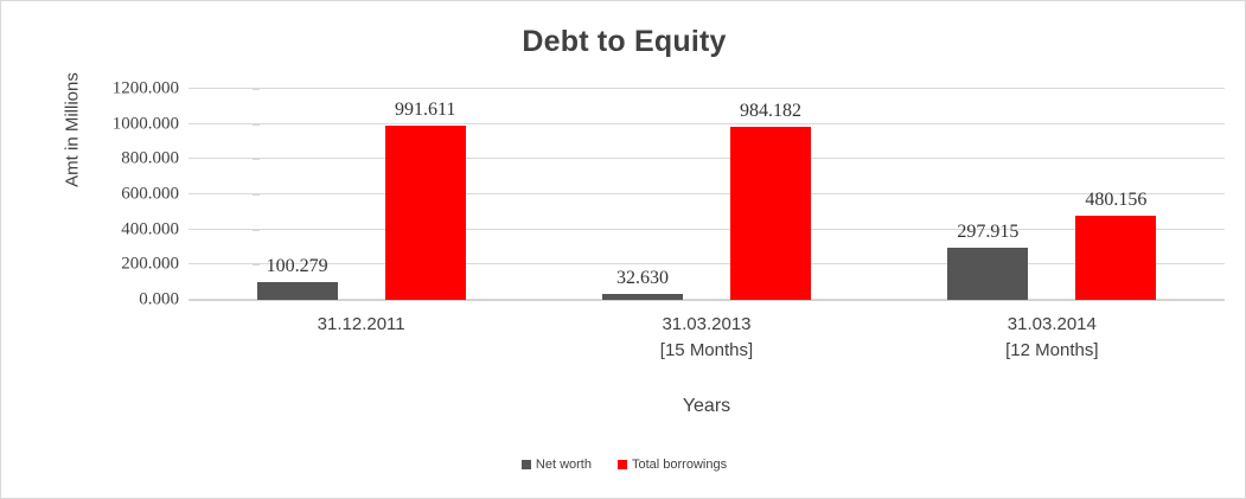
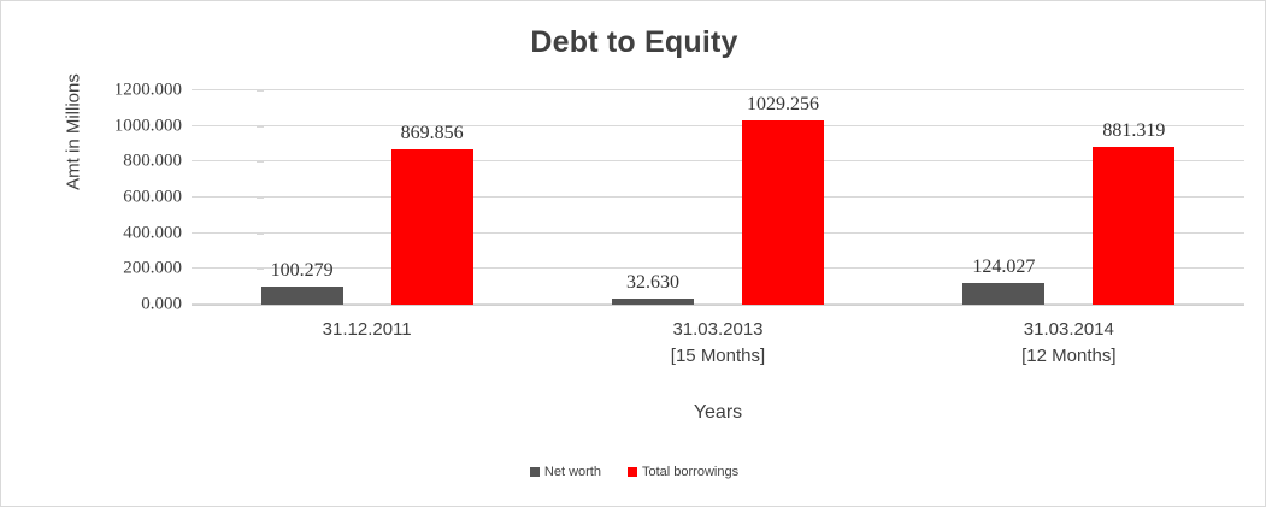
Total borrowings/31.12.2011: 991.611 -> 869.856
Total borrowings/31.03.2013: 984.182 -> 1029.256
Net worth/31.03.2014: 297.915 -> 124.027
Total borrowings/31.03.2014: 480.156 -> 881.319
